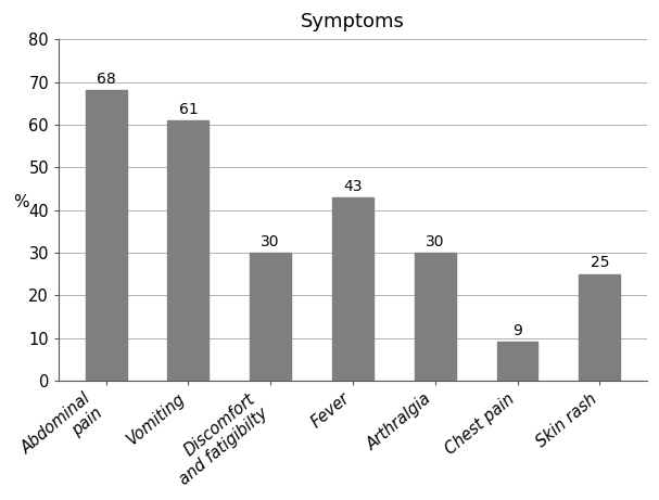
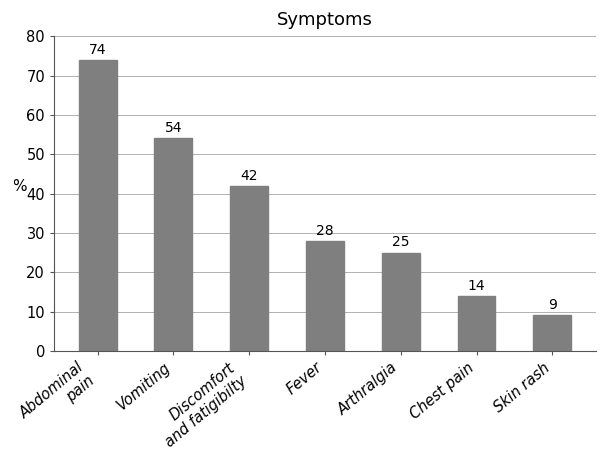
Abdominal pain: 68 -> 74
Vomiting: 61 -> 54
Discomfort and fatigibilty: 30 -> 42
Fever: 43 -> 28
Arthralgia: 30 -> 25
Chest pain: 9 -> 14
Skin rash: 25 -> 9
